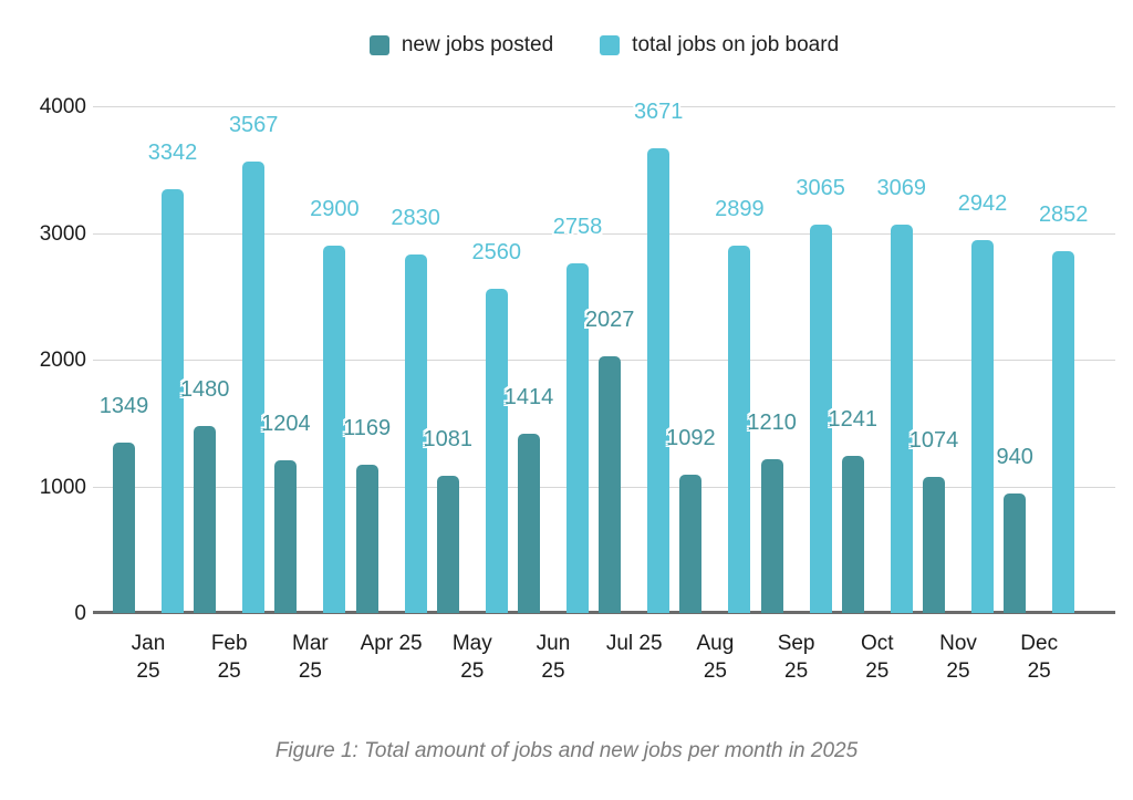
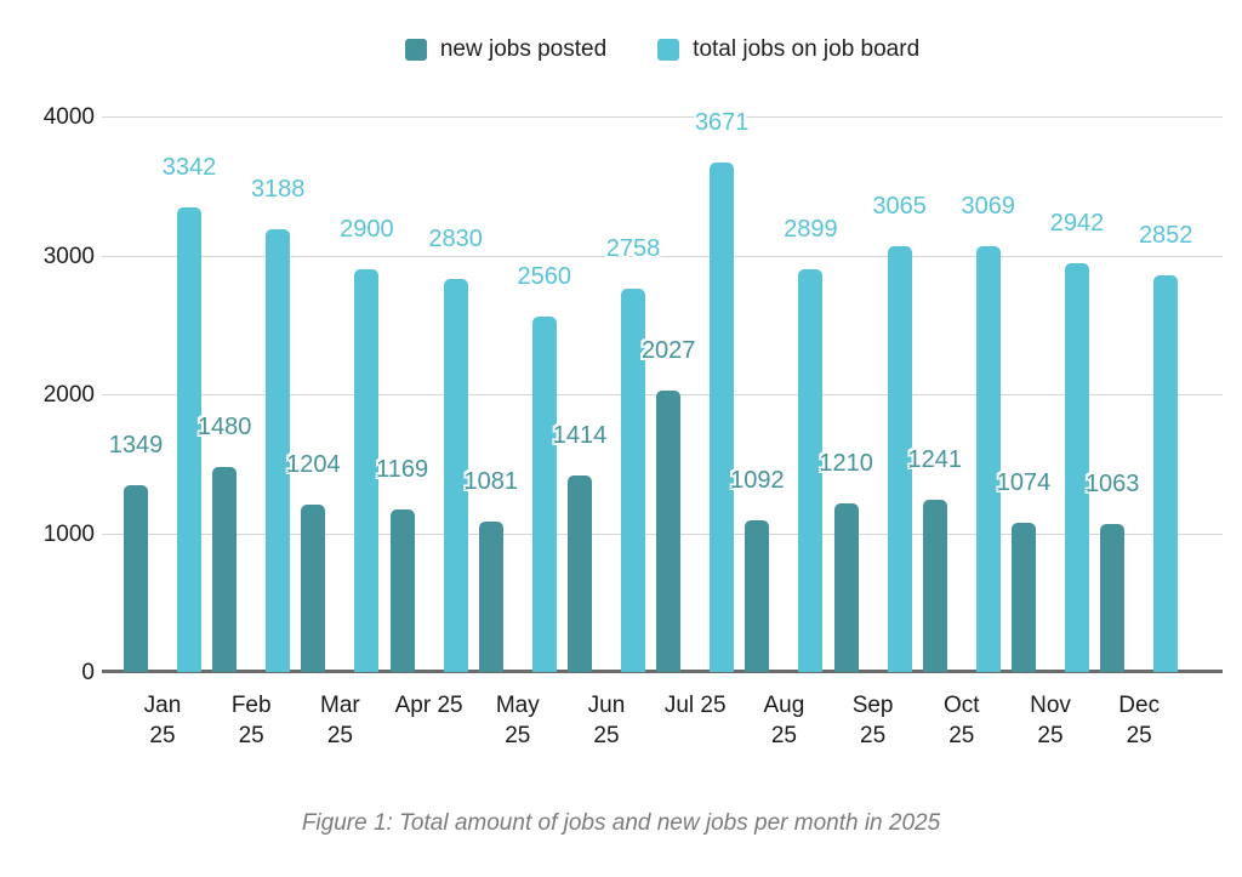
total jobs on job board/Feb 25: 3567 -> 3188
new jobs posted/Dec 25: 940 -> 1063
